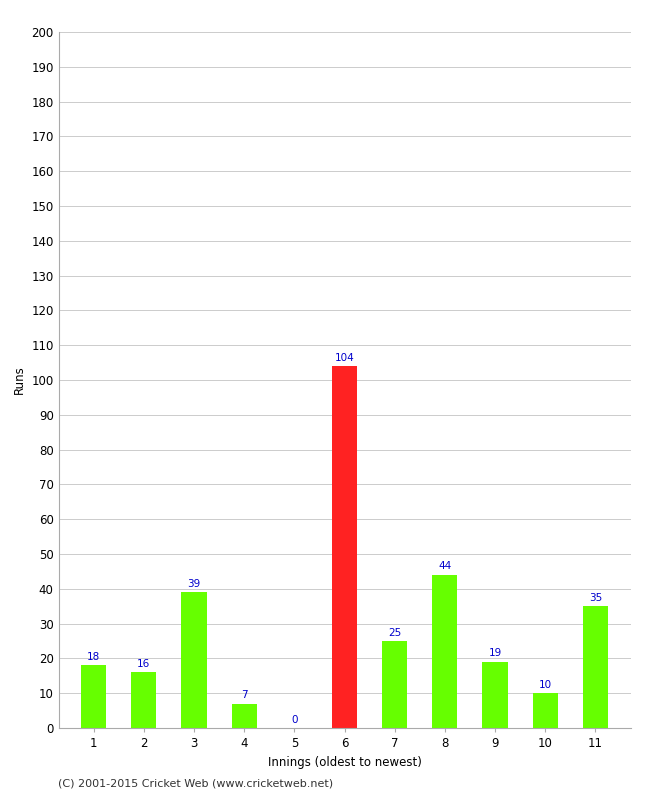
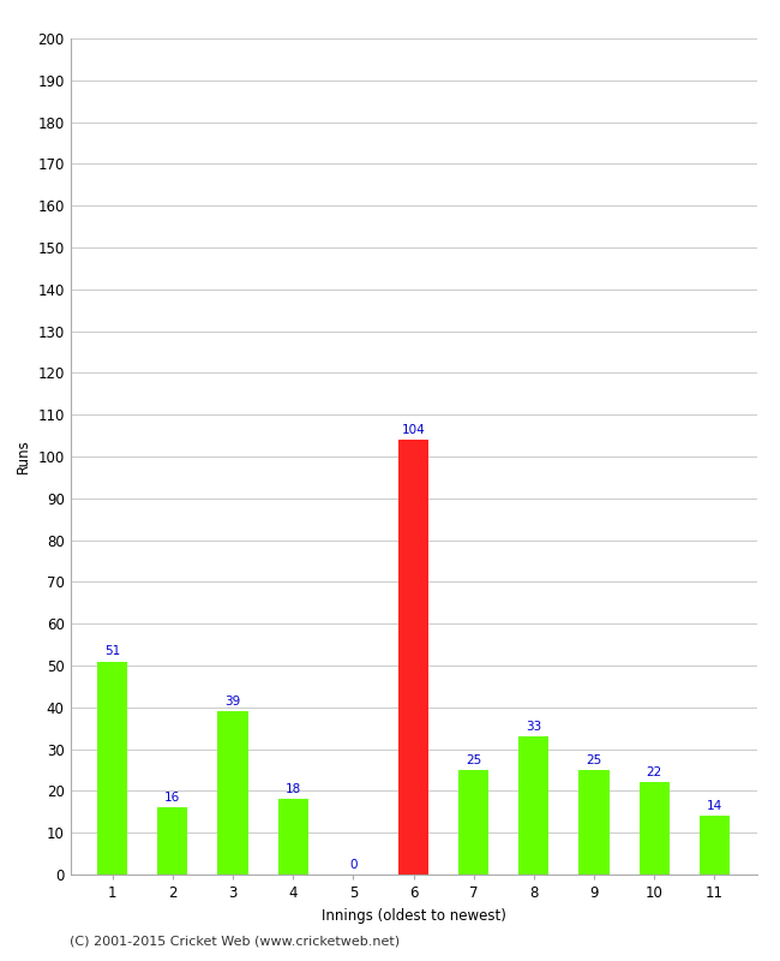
1: 18 -> 51
4: 7 -> 18
8: 44 -> 33
9: 19 -> 25
10: 10 -> 22
11: 35 -> 14
